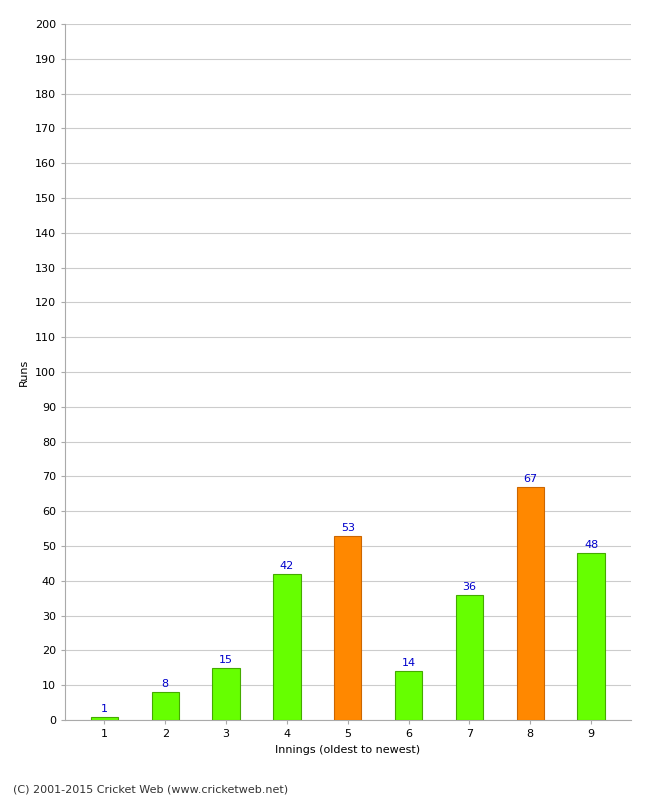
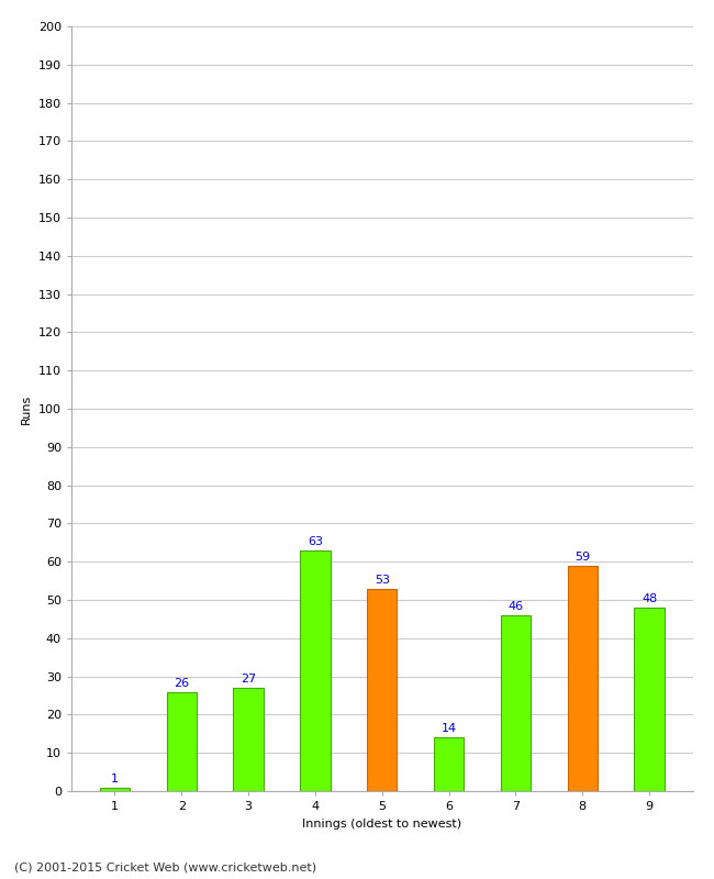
2: 8 -> 26
3: 15 -> 27
4: 42 -> 63
7: 36 -> 46
8: 67 -> 59
